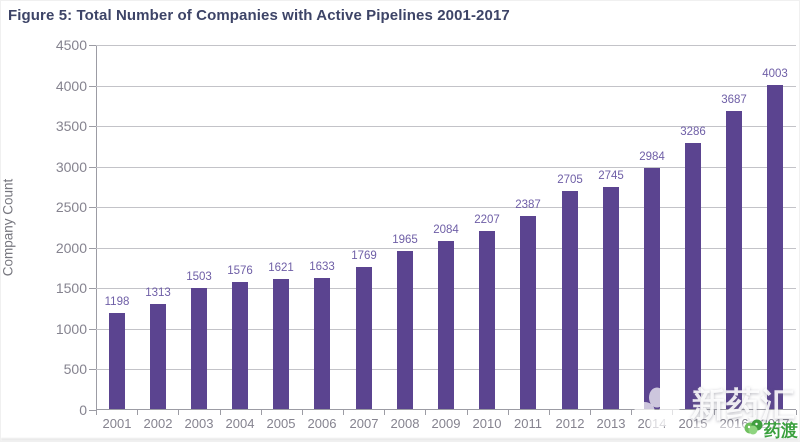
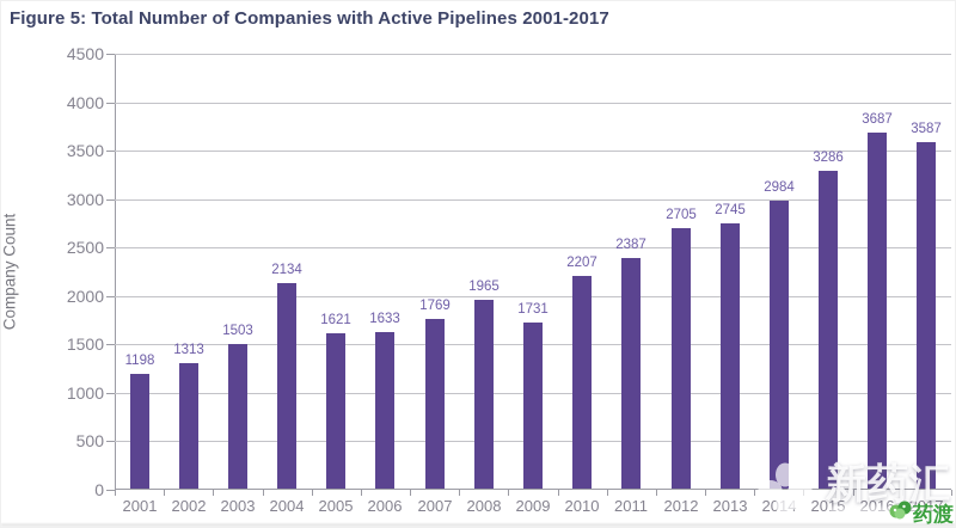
2004: 1576 -> 2134
2009: 2084 -> 1731
2017: 4003 -> 3587
